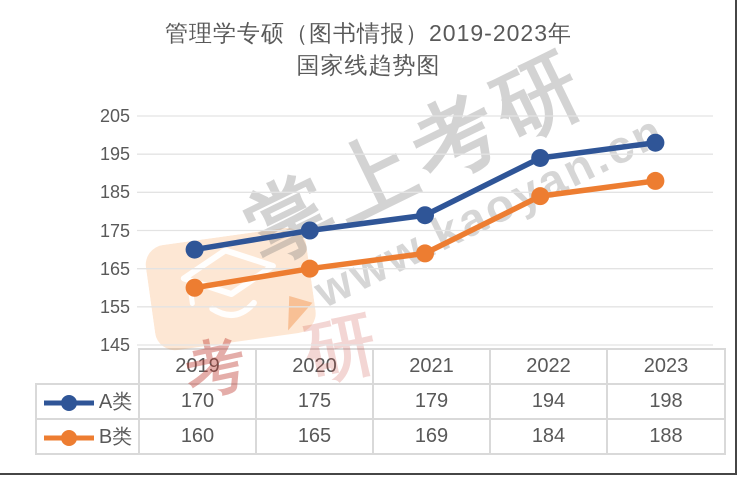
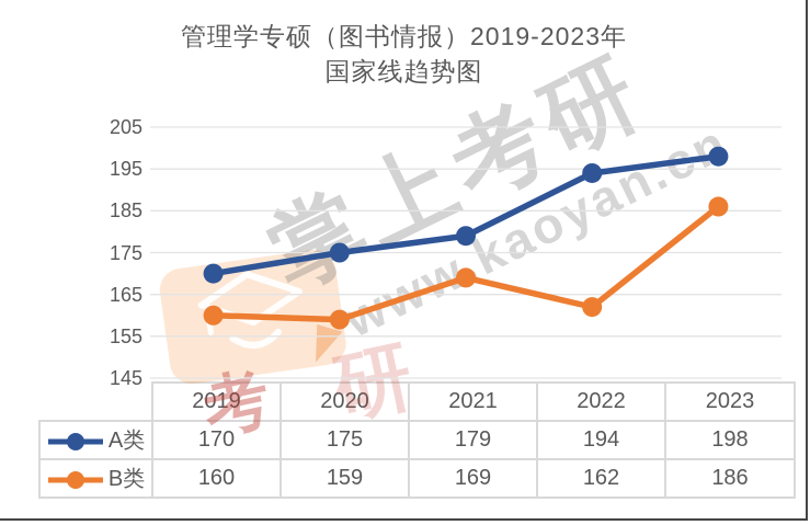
B类/2020: 165 -> 159
B类/2022: 184 -> 162
B类/2023: 188 -> 186
